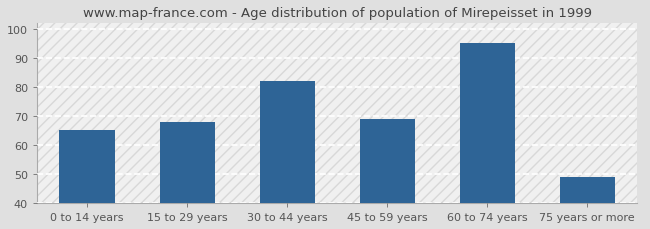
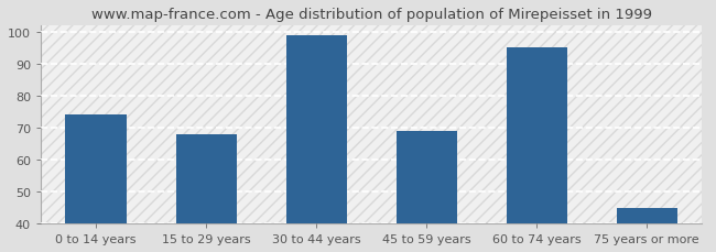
0 to 14 years: 65 -> 74
30 to 44 years: 82 -> 99
75 years or more: 49 -> 45
